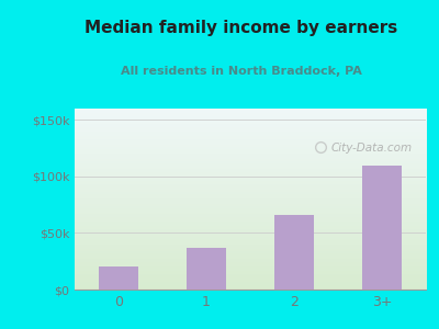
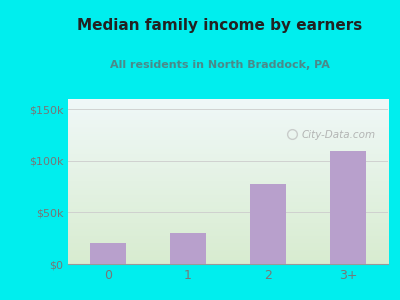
1: $37k -> $30k
2: $66k -> $78k
